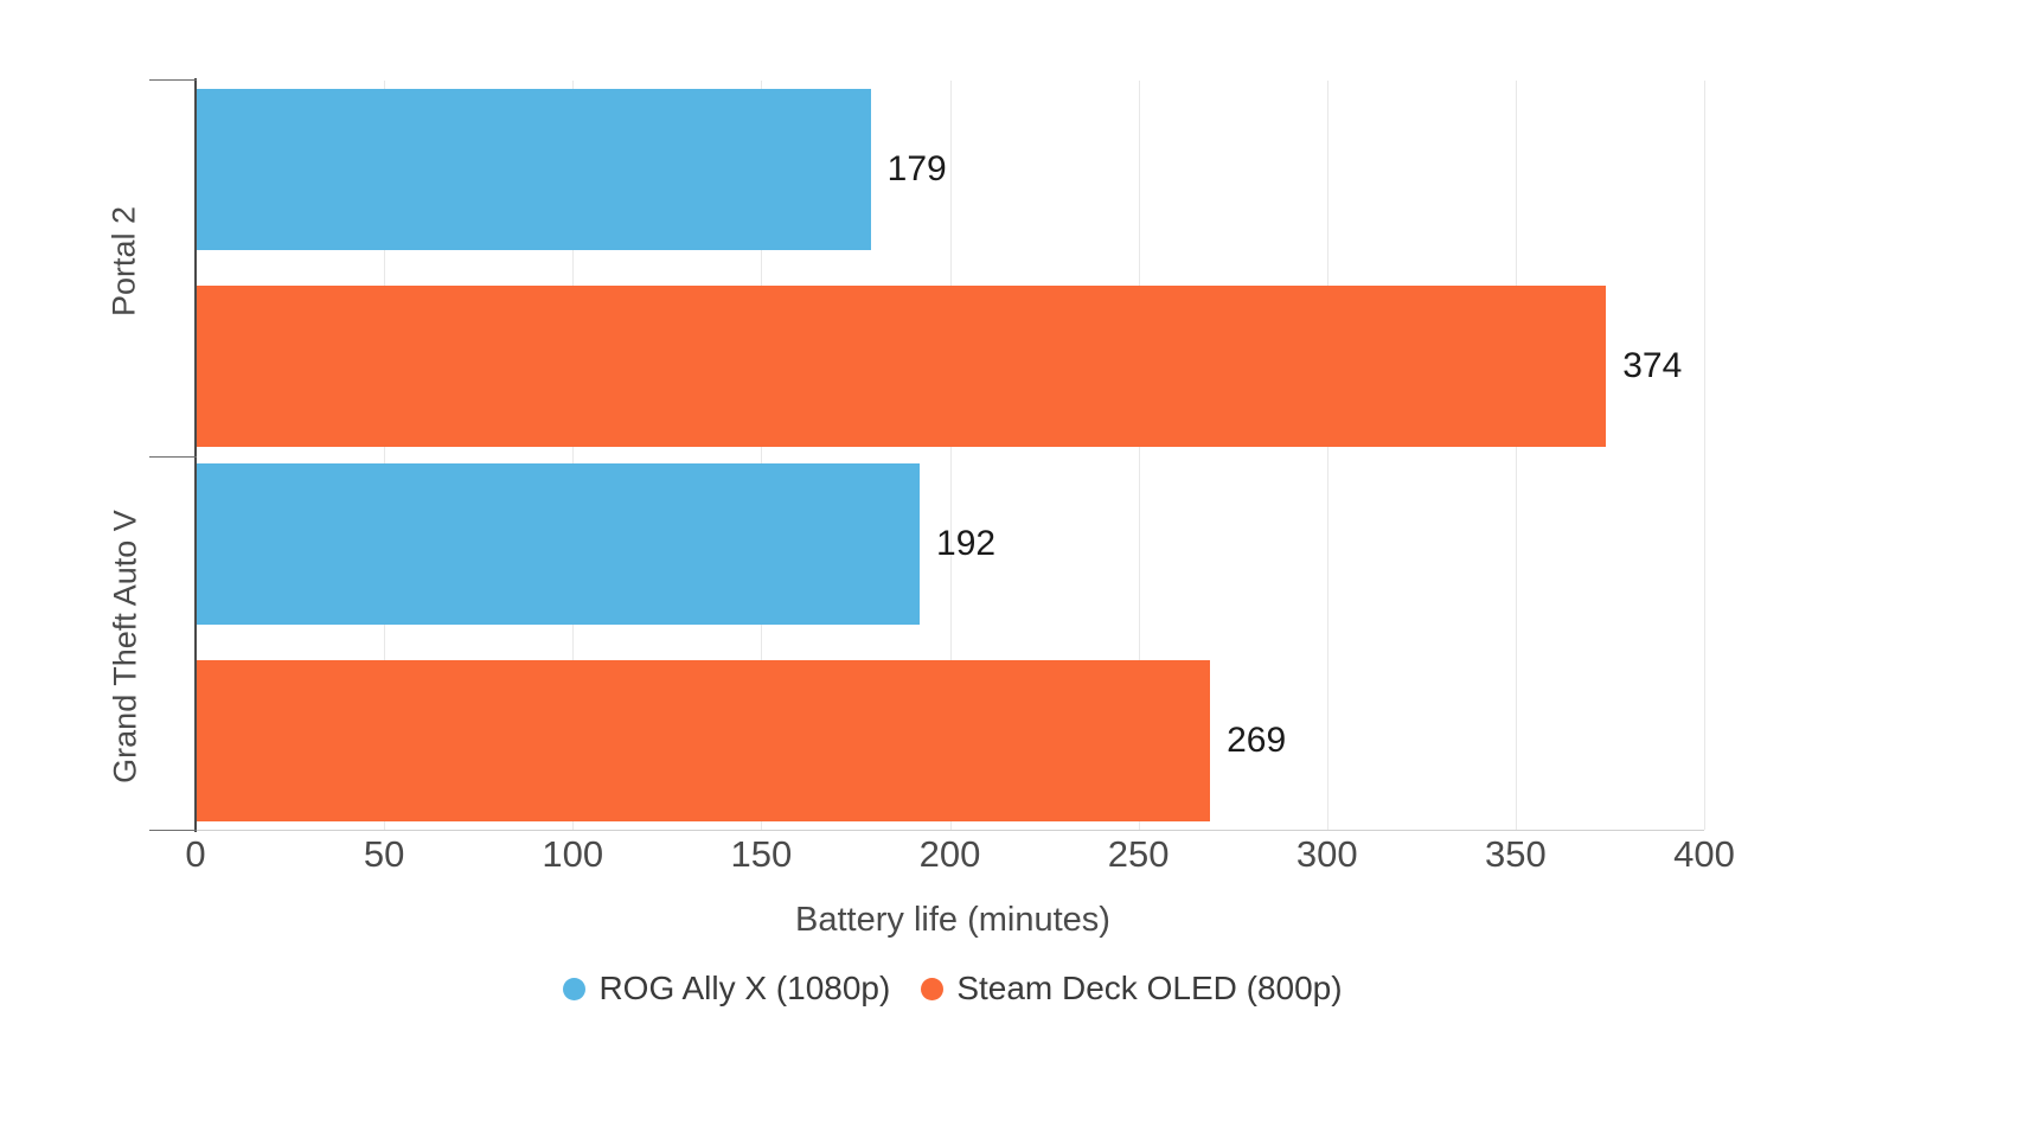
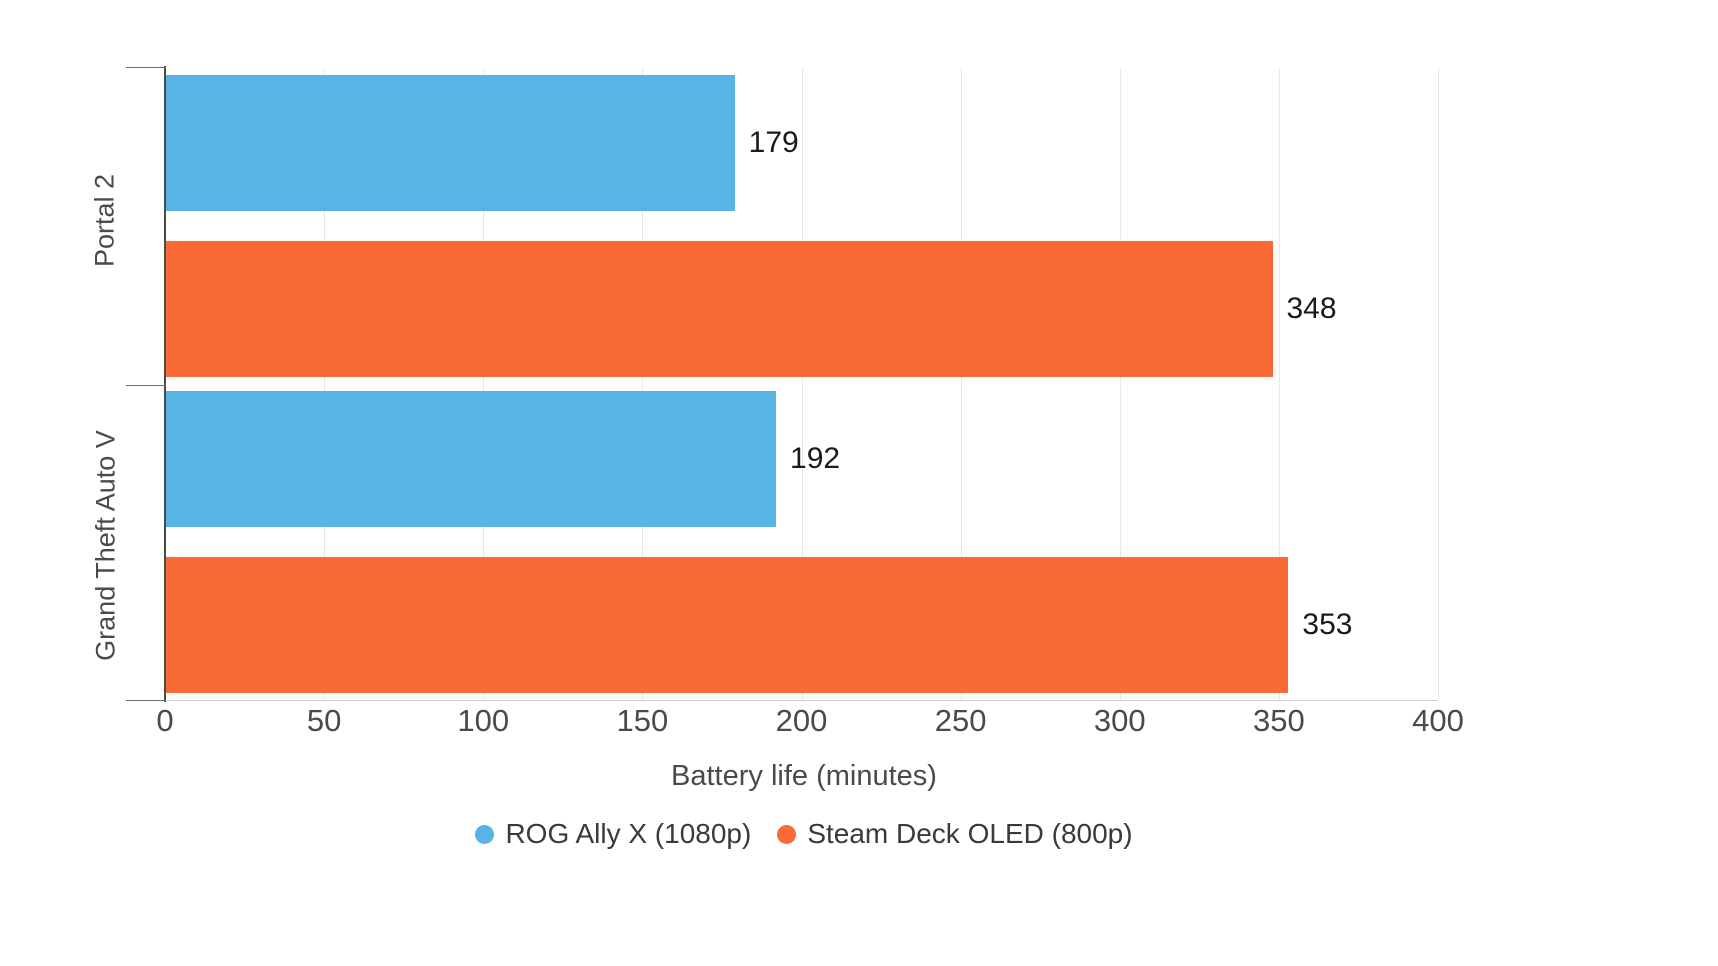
Steam Deck OLED (800p)/Portal 2: 374 -> 348
Steam Deck OLED (800p)/Grand Theft Auto V: 269 -> 353
